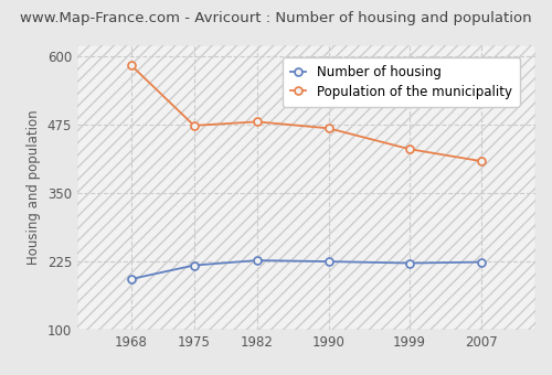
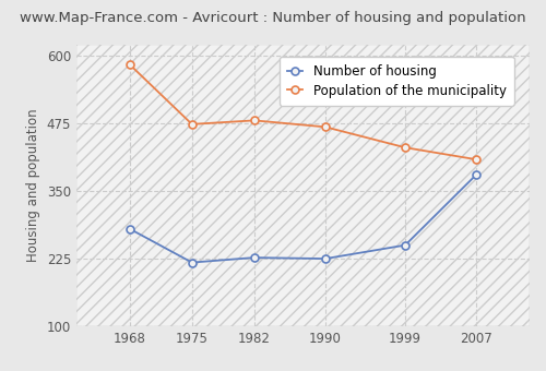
Number of housing/1968: 193 -> 280
Number of housing/1999: 222 -> 250
Number of housing/2007: 224 -> 380
